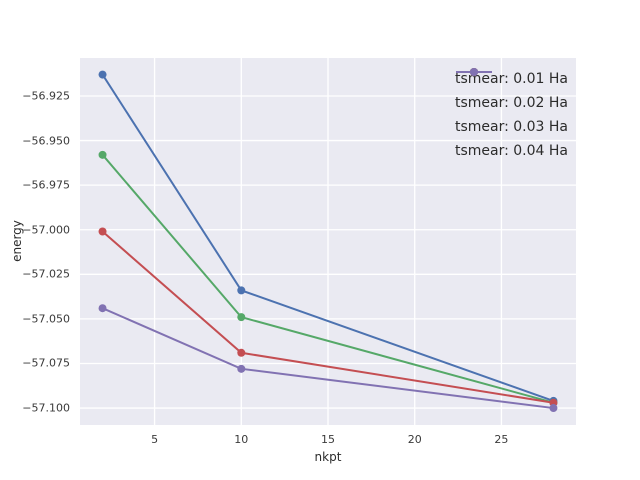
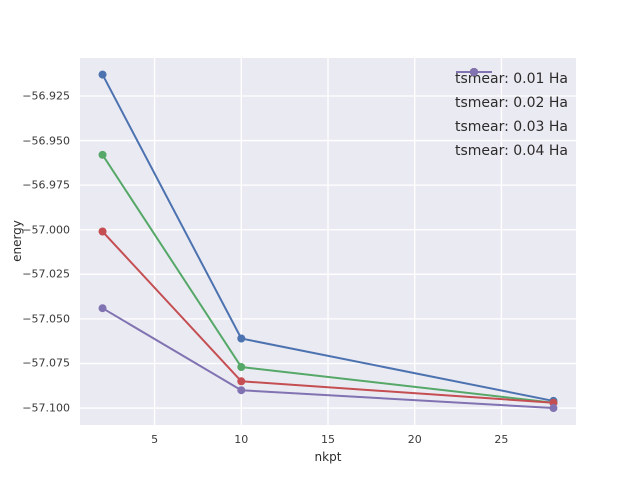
tsmear: 0.01 Ha/10: -57.034 -> -57.061
tsmear: 0.02 Ha/10: -57.049 -> -57.077
tsmear: 0.03 Ha/10: -57.069 -> -57.085
tsmear: 0.04 Ha/10: -57.078 -> -57.090
